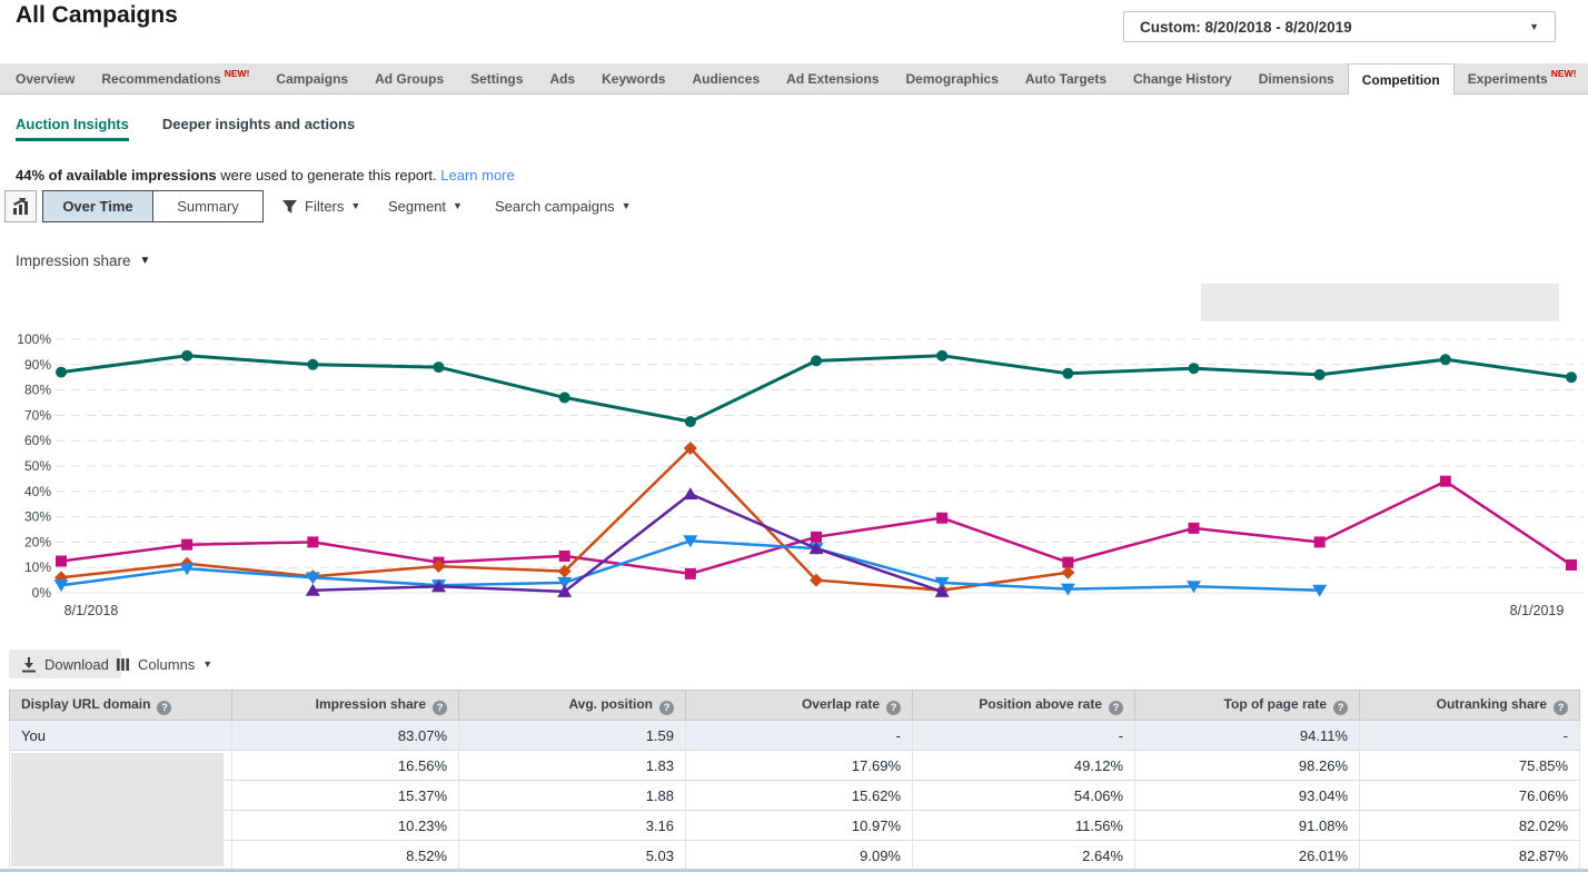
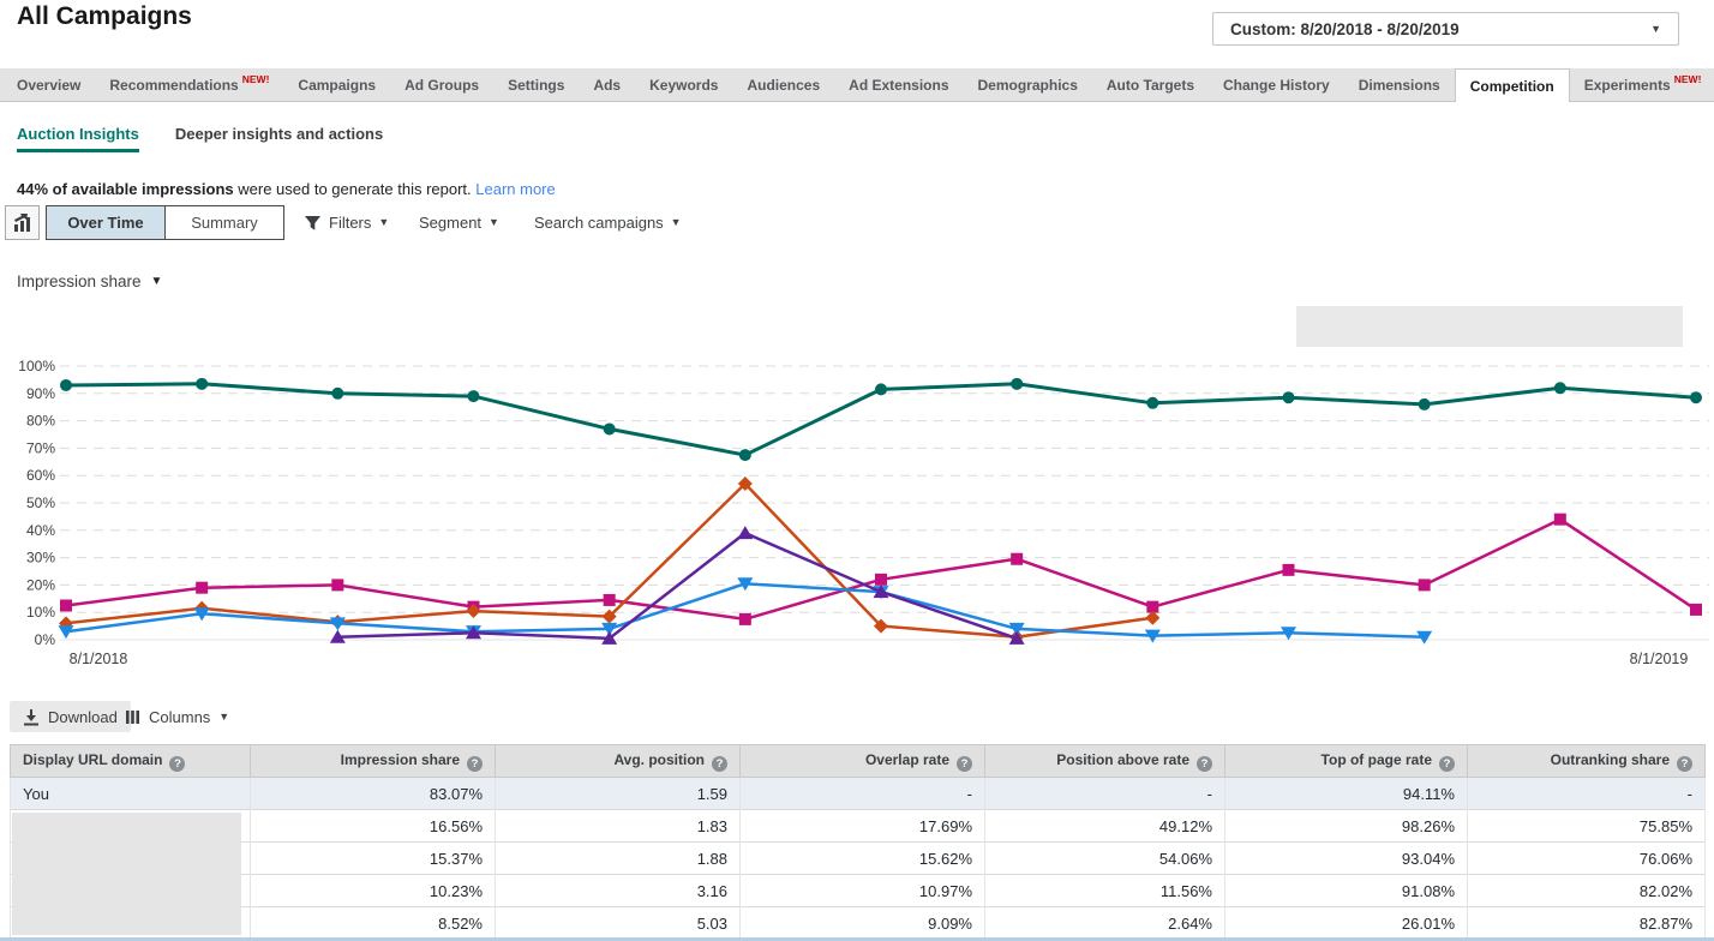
You/8/1/2018: 87% -> 93%
You/8/1/2019: 85% -> 88%
